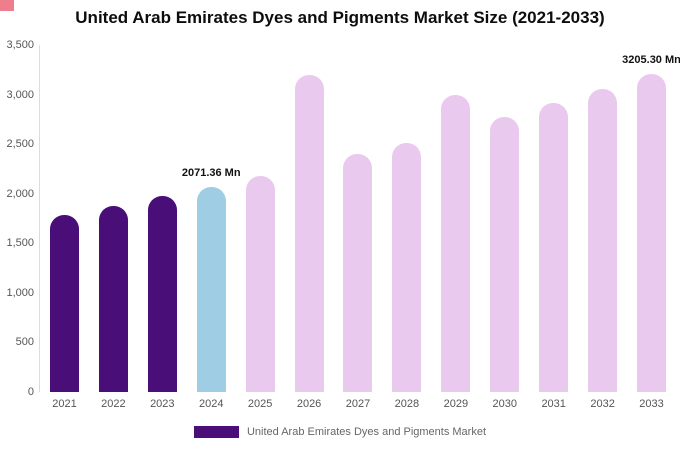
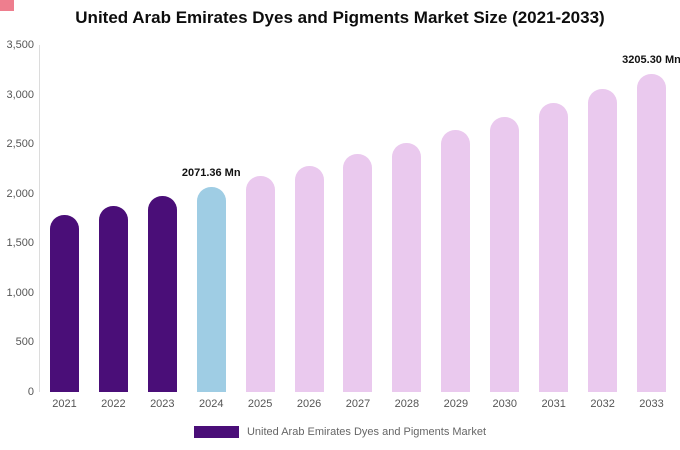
2026: 3200 -> 2300
2029: 3000 -> 2600
